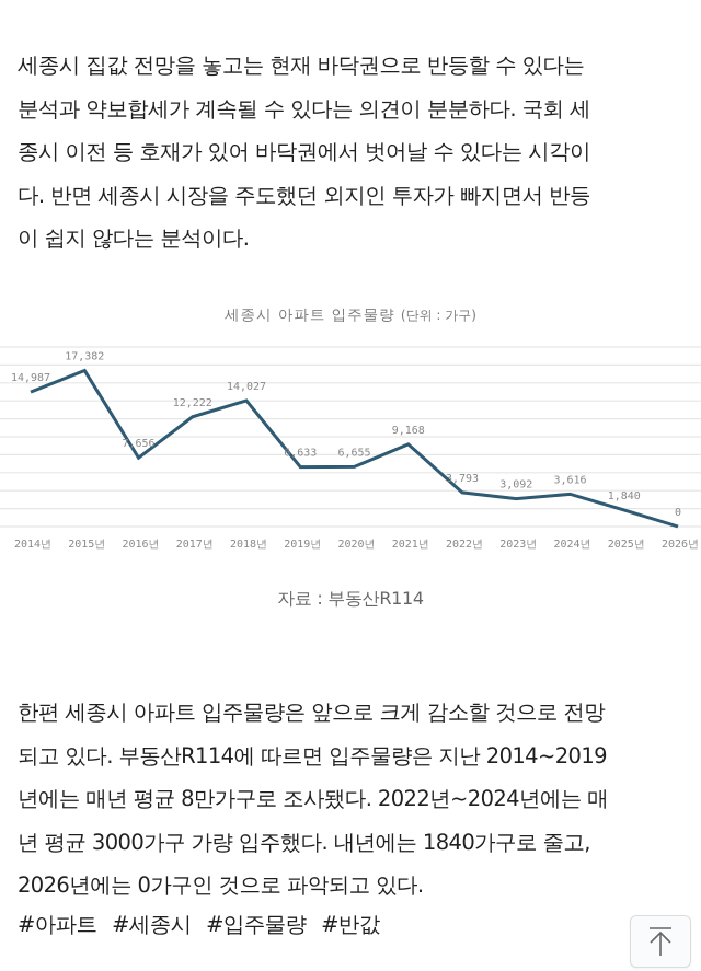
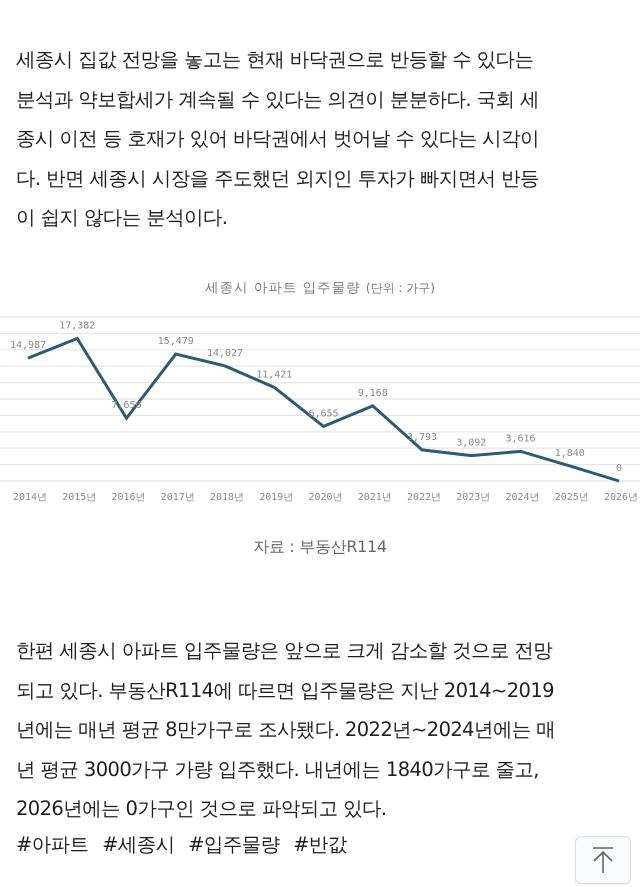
2017년: 12,222 -> 15,479
2019년: 6,633 -> 11,421
